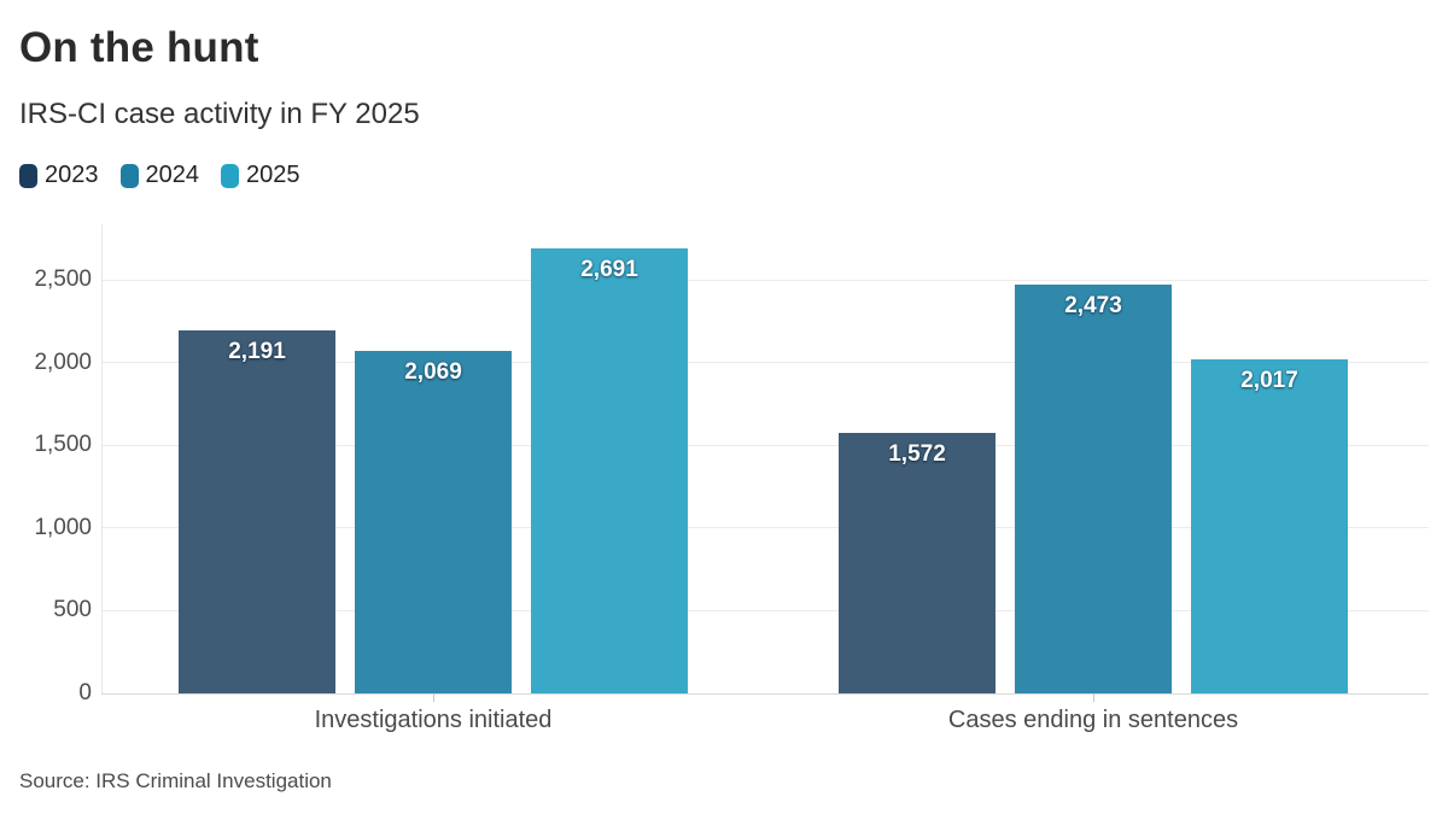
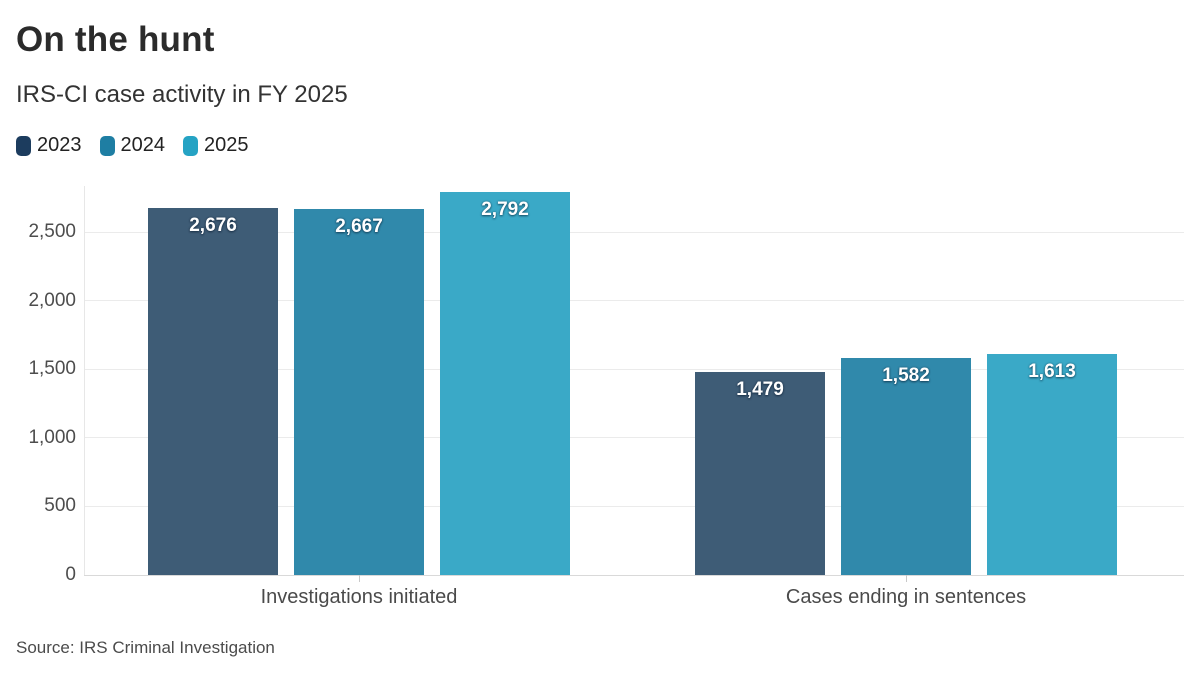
2023/Investigations initiated: 2,191 -> 2,676
2024/Investigations initiated: 2,069 -> 2,667
2025/Investigations initiated: 2,691 -> 2,792
2023/Cases ending in sentences: 1,572 -> 1,479
2024/Cases ending in sentences: 2,473 -> 1,582
2025/Cases ending in sentences: 2,017 -> 1,613
